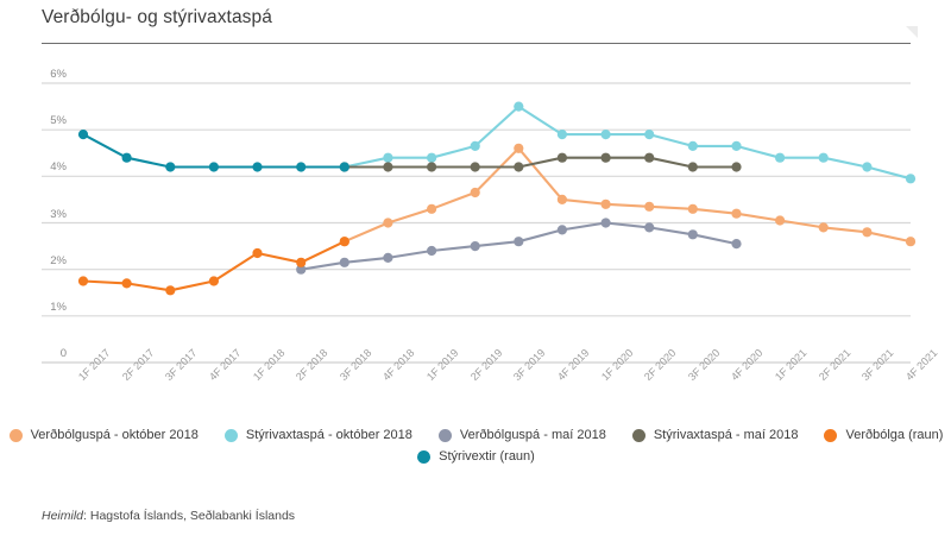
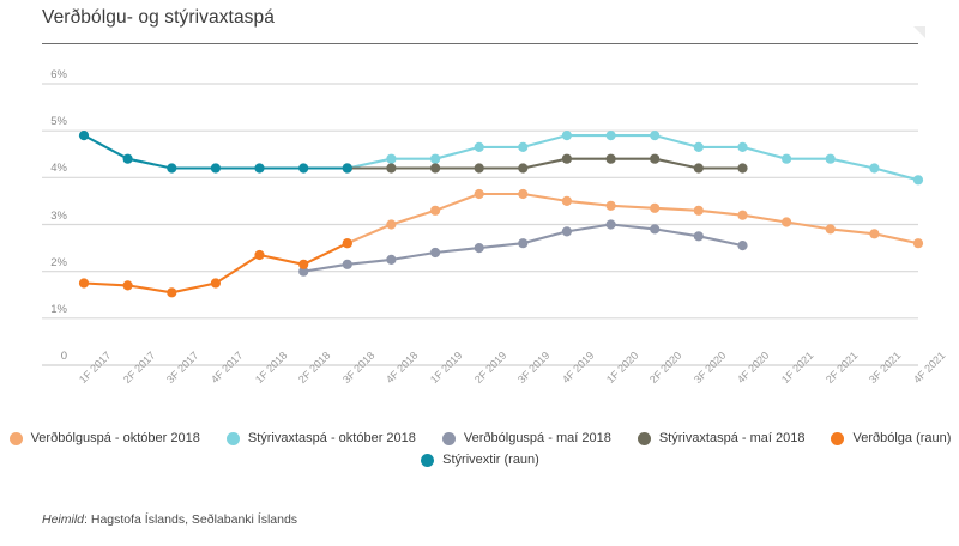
Verðbólguspá - október 2018/3F 2019: 4.6% -> 3.6%
Stýrivaxtaspá - október 2018/3F 2019: 5.5% -> 4.7%
